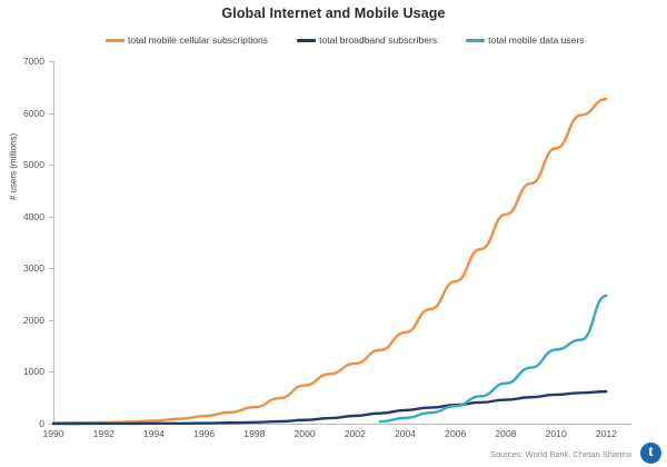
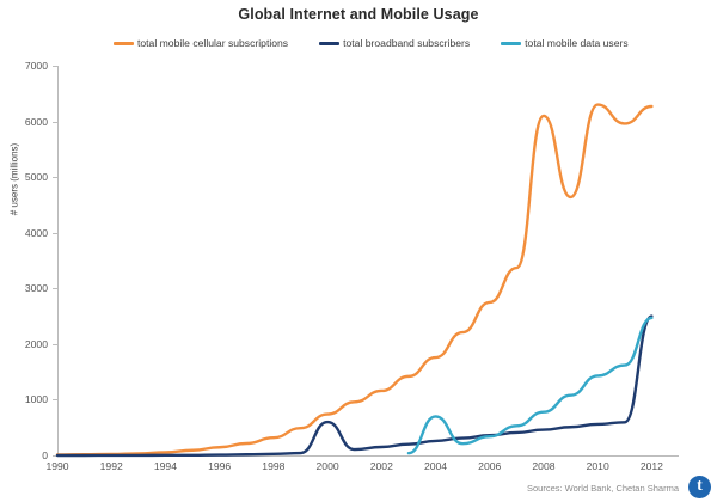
total broadband subscribers/2000: 100 -> 600
total mobile data users/2004: 100 -> 700
total mobile cellular subscriptions/2008: 4000 -> 6100
total mobile cellular subscriptions/2010: 5300 -> 6300
total broadband subscribers/2012: 600 -> 2500
